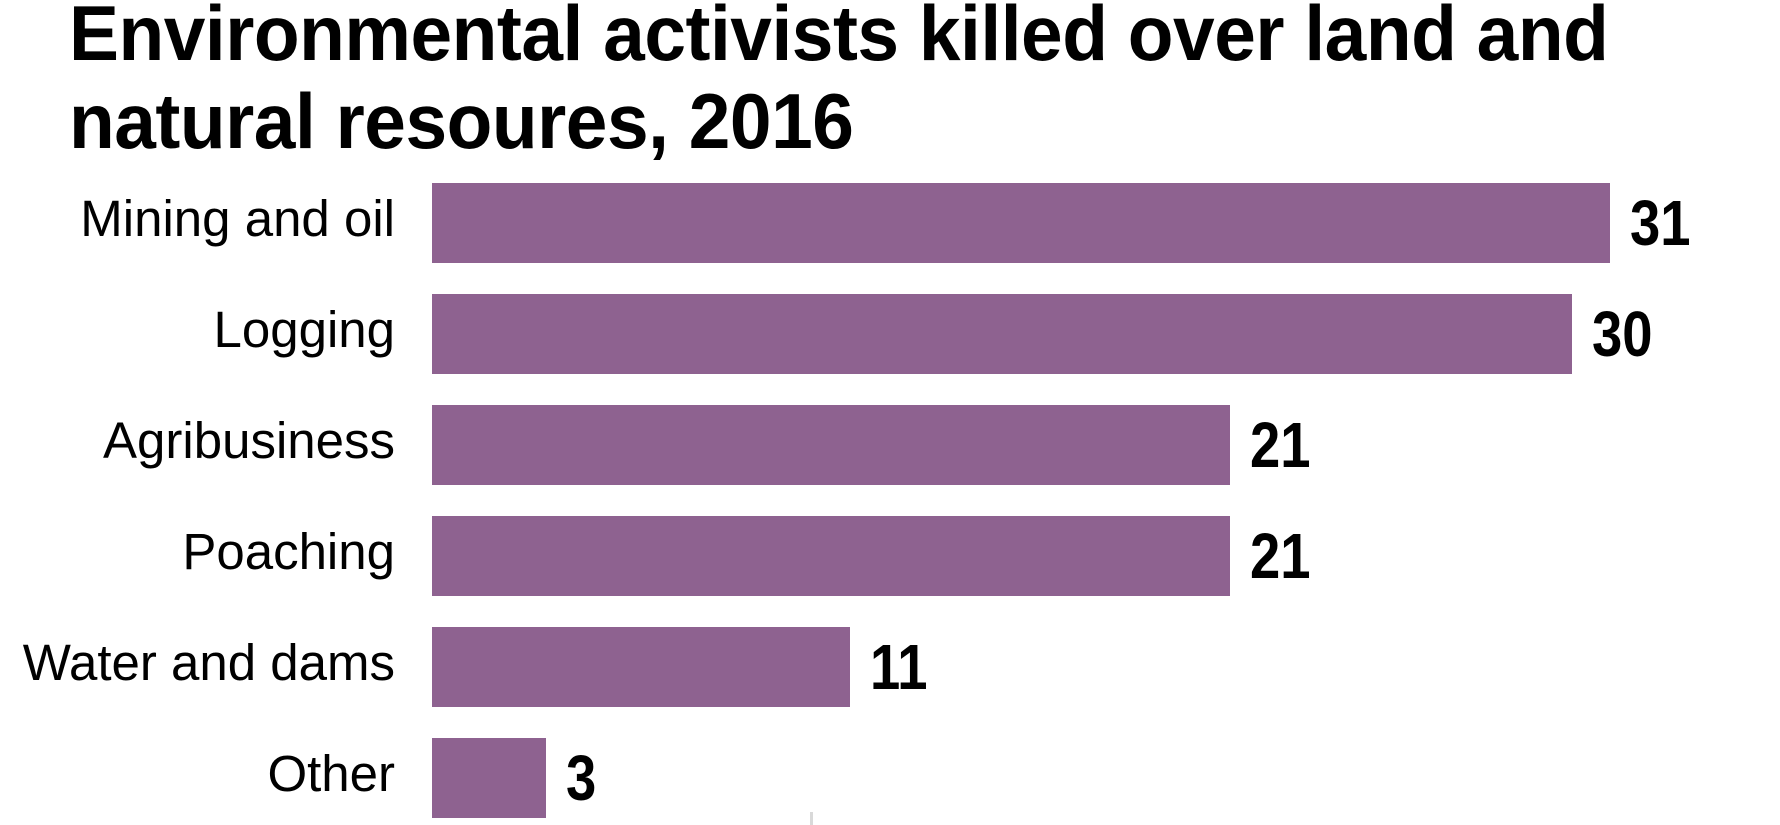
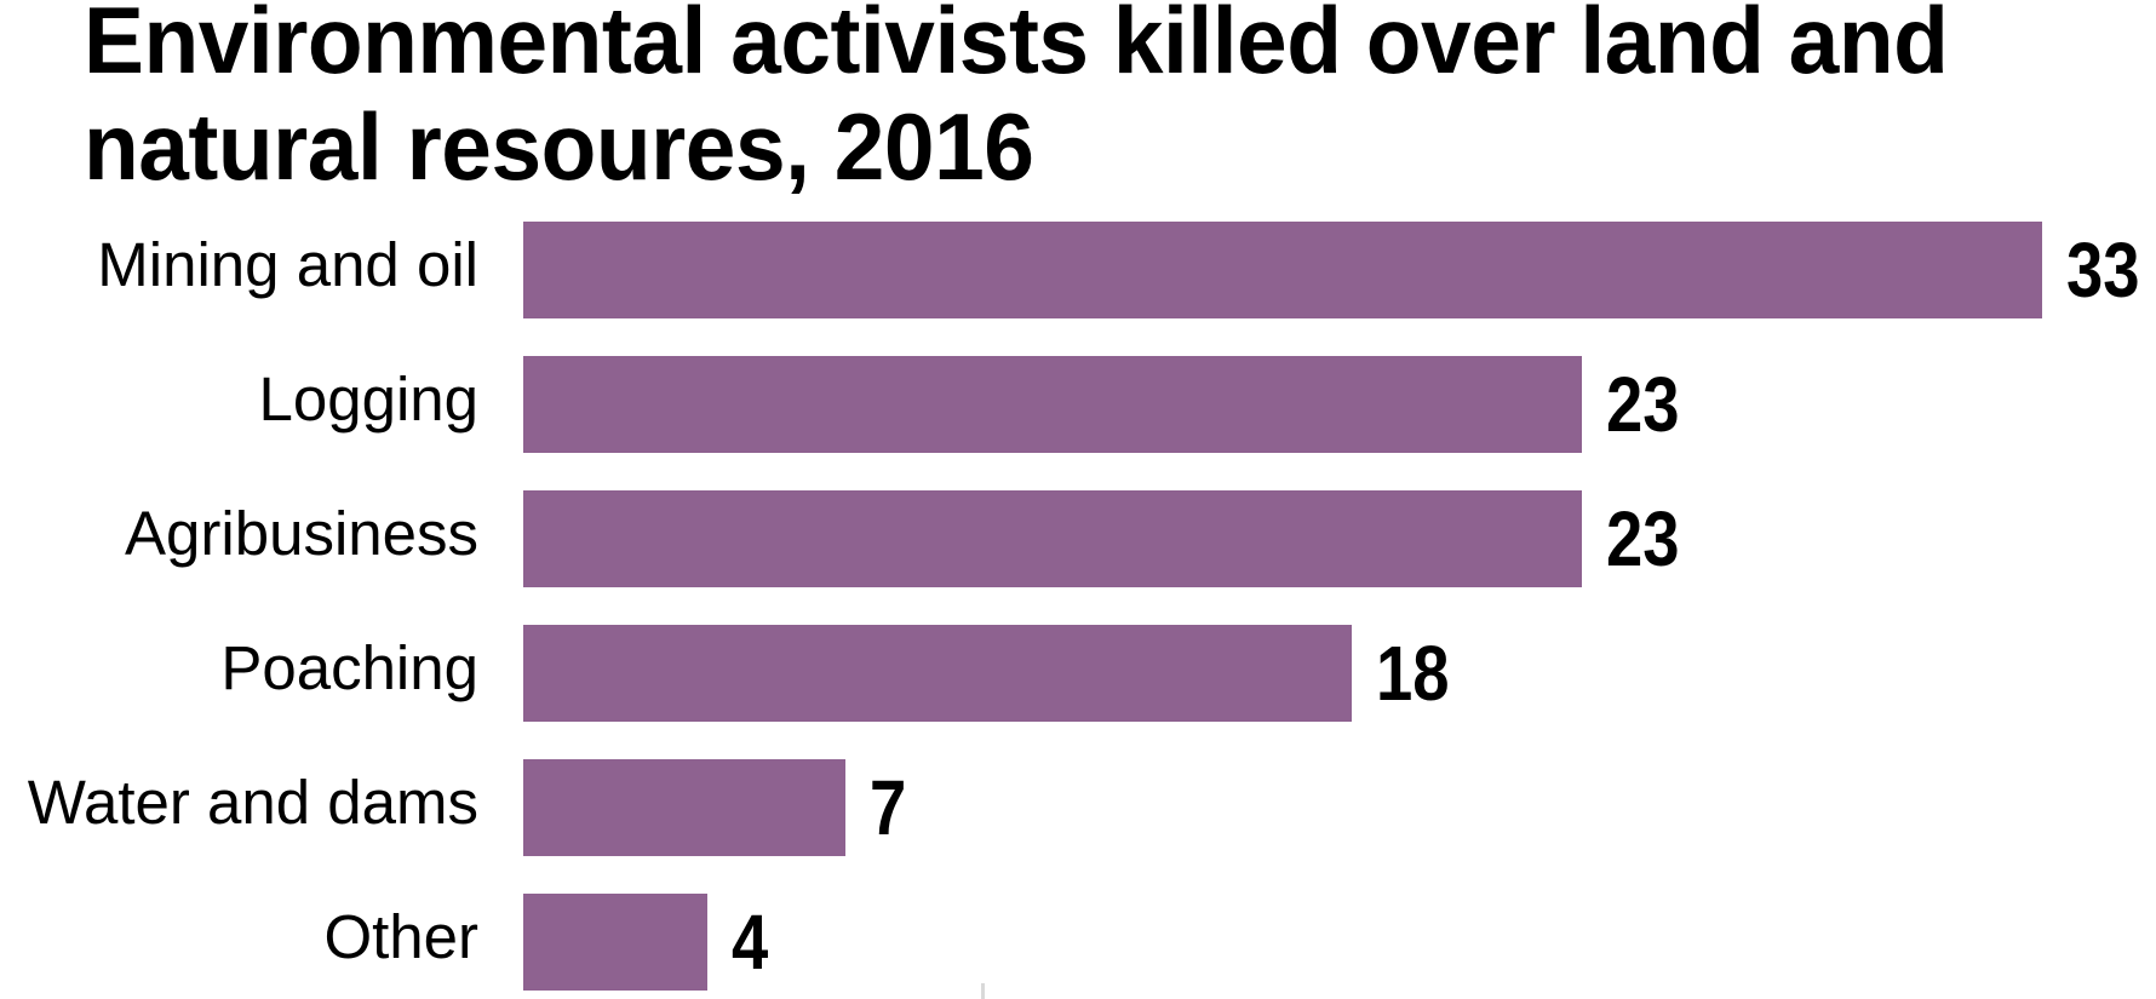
Mining and oil: 31 -> 33
Logging: 30 -> 23
Agribusiness: 21 -> 23
Poaching: 21 -> 18
Water and dams: 11 -> 7
Other: 3 -> 4
